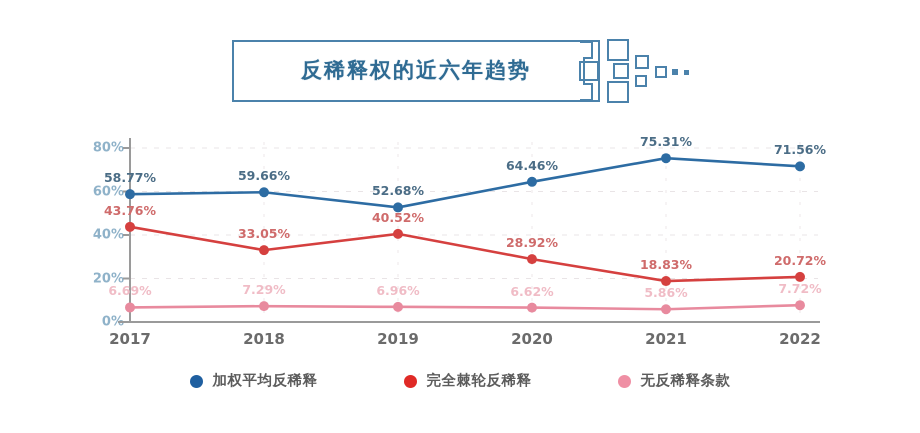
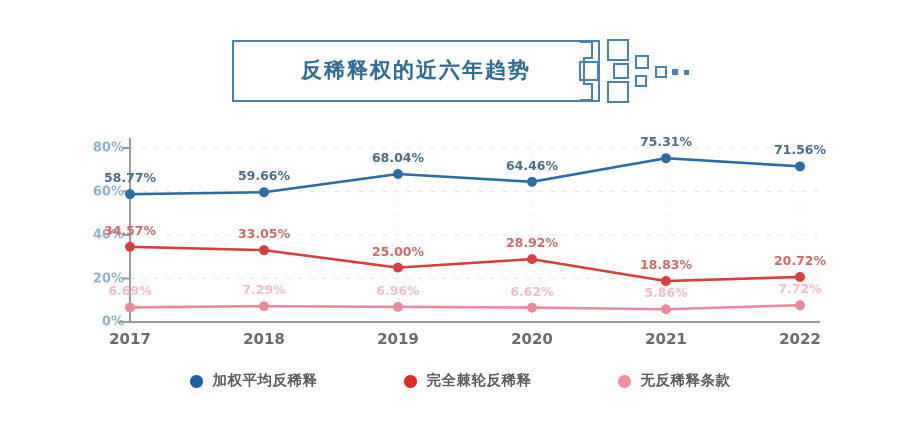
完全棘轮反稀释/2017: 43.76% -> 34.57%
加权平均反稀释/2019: 52.68% -> 68.04%
完全棘轮反稀释/2019: 40.52% -> 25.00%
